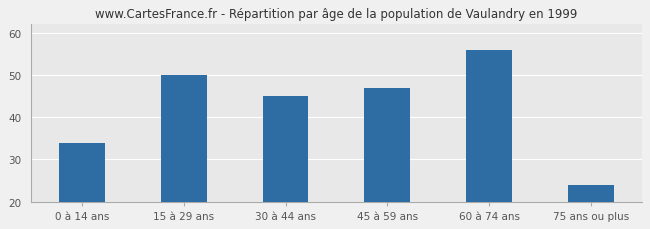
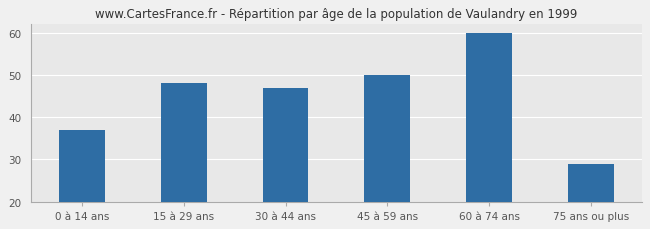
0 à 14 ans: 34 -> 37
15 à 29 ans: 50 -> 48
30 à 44 ans: 45 -> 47
45 à 59 ans: 47 -> 50
60 à 74 ans: 56 -> 60
75 ans ou plus: 24 -> 29
